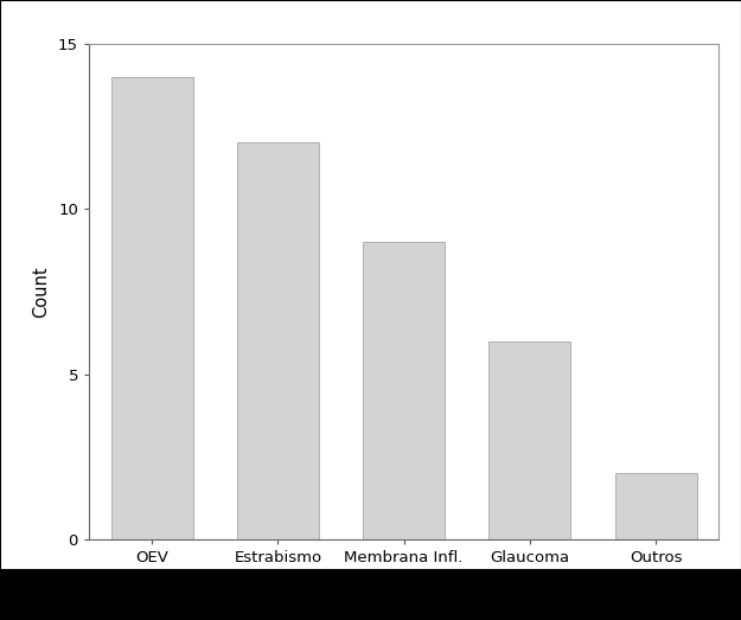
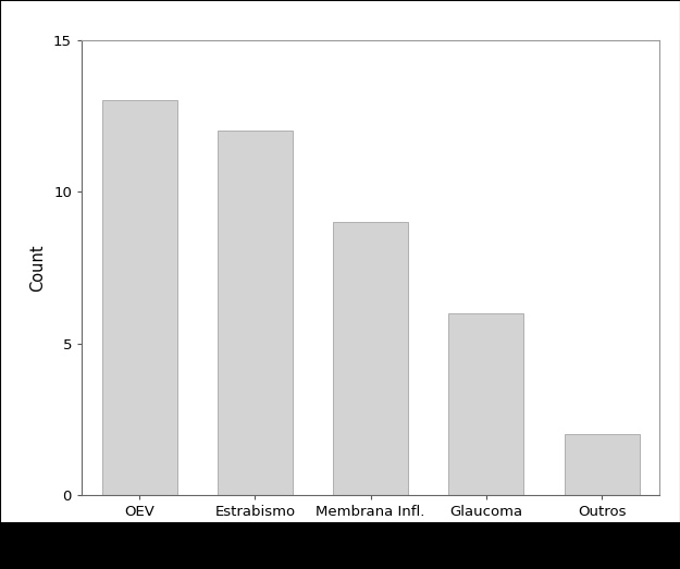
OEV: 14 -> 13
